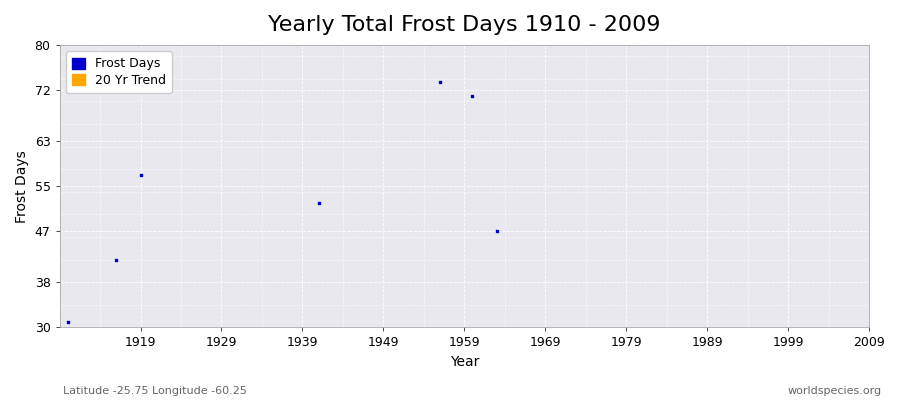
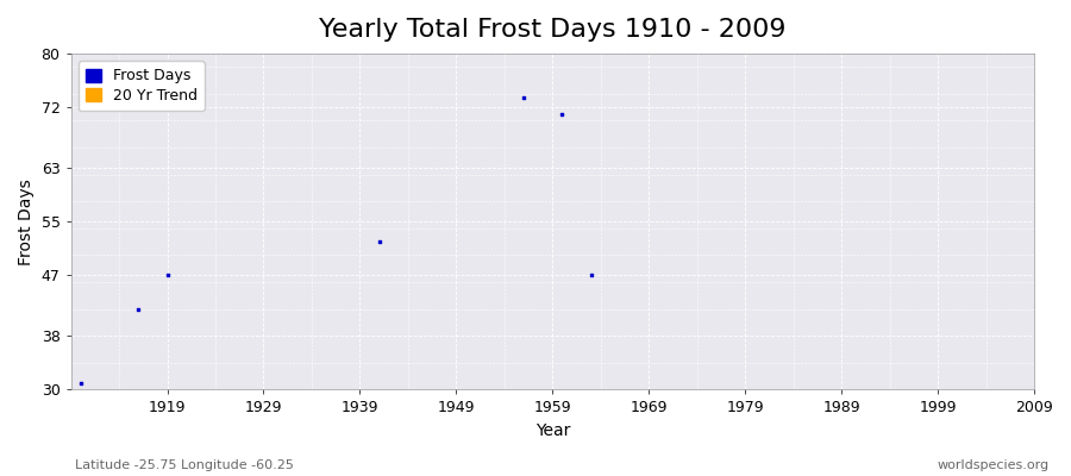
1919: 57.0 -> 47.0
